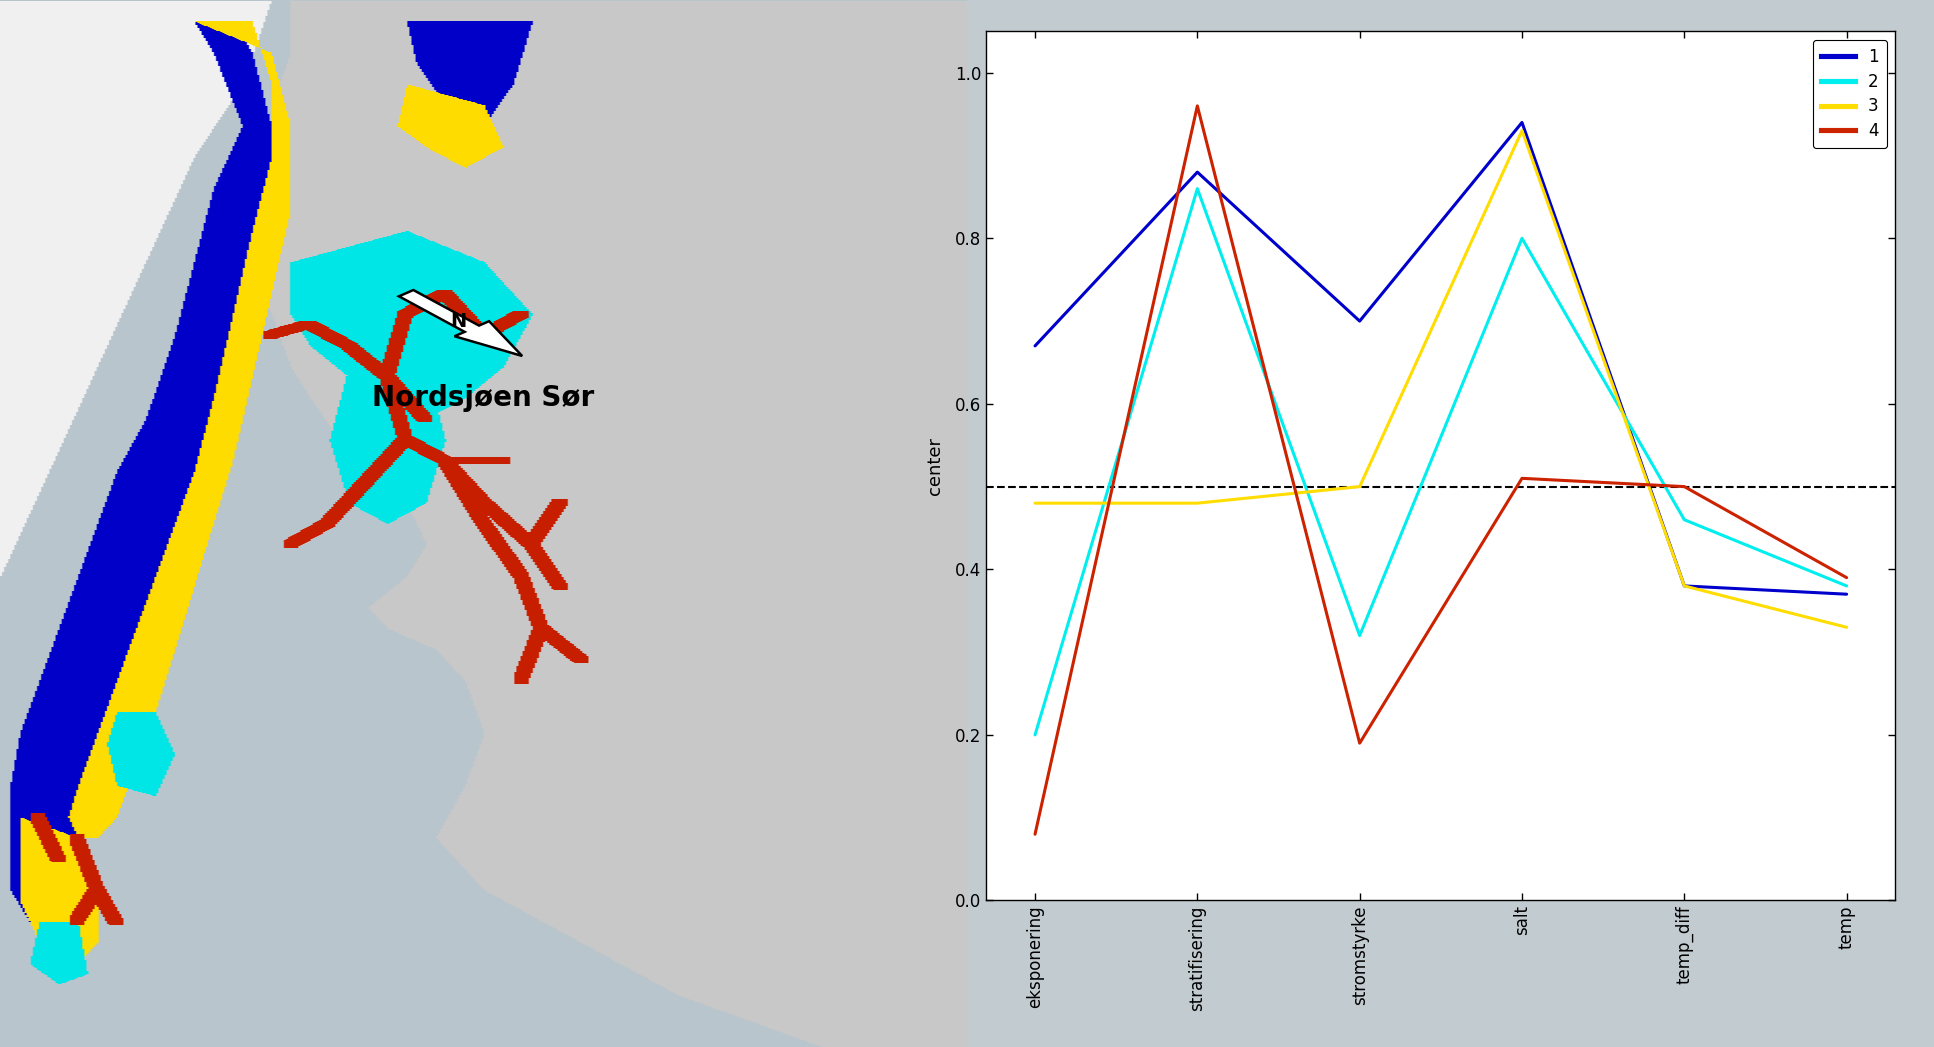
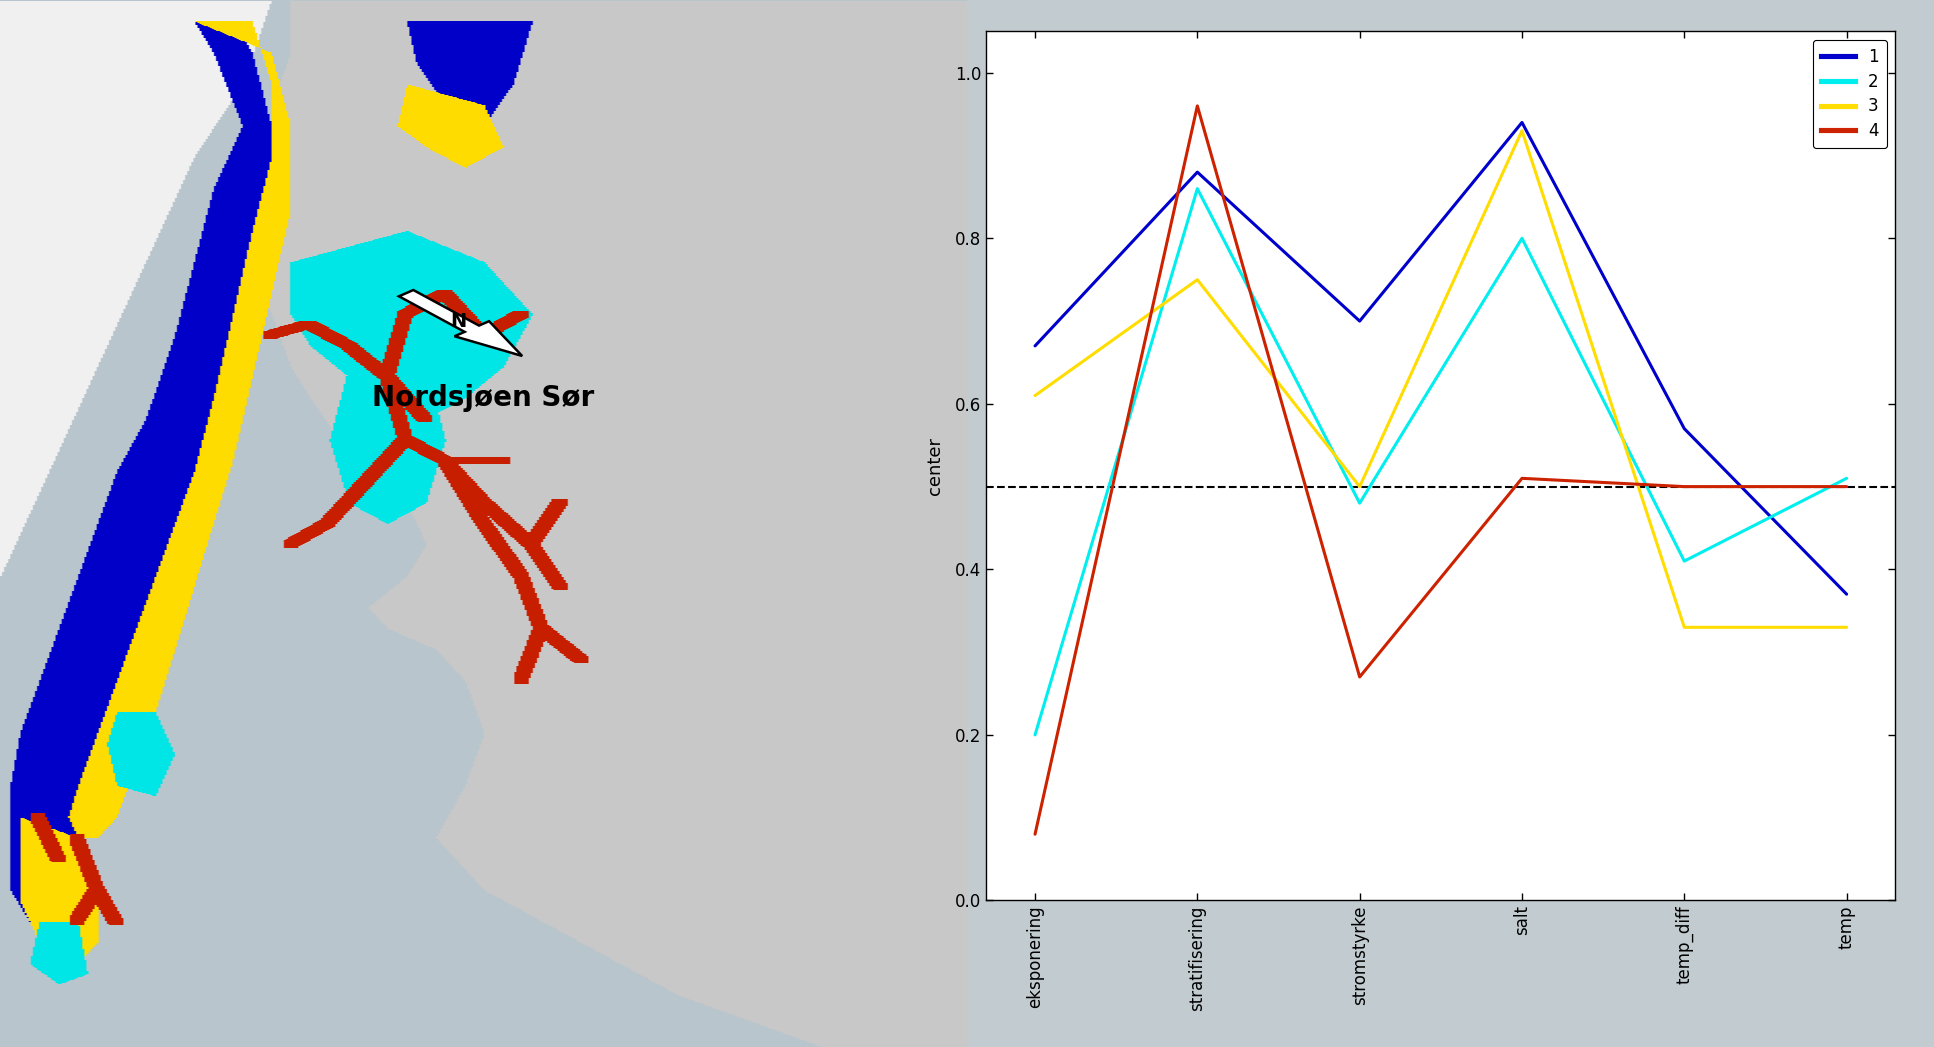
3/eksponering: 0.48 -> 0.61
3/stratifisering: 0.48 -> 0.75
2/stromstyrke: 0.32 -> 0.48
4/stromstyrke: 0.19 -> 0.27
1/temp_diff: 0.38 -> 0.57
2/temp_diff: 0.46 -> 0.41
3/temp_diff: 0.38 -> 0.33
2/temp: 0.38 -> 0.51
4/temp: 0.39 -> 0.50
